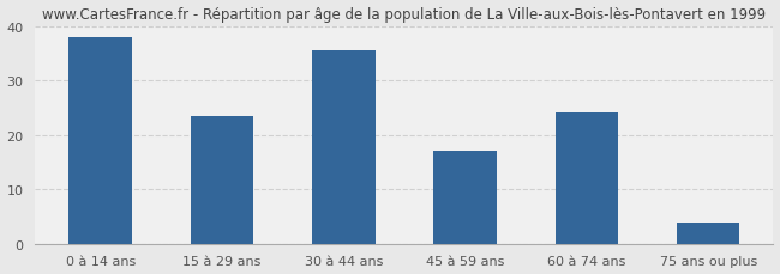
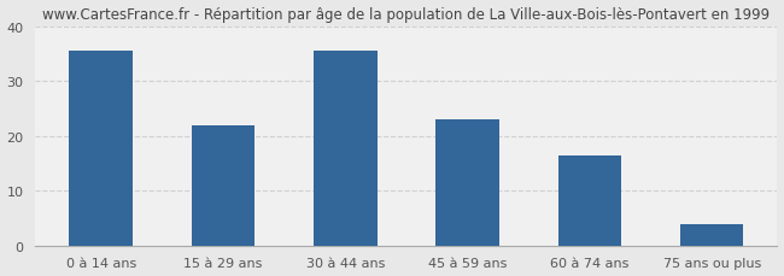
0 à 14 ans: 38.0 -> 35.5
15 à 29 ans: 23.5 -> 22.0
45 à 59 ans: 17.0 -> 23.0
60 à 74 ans: 24.0 -> 16.5
